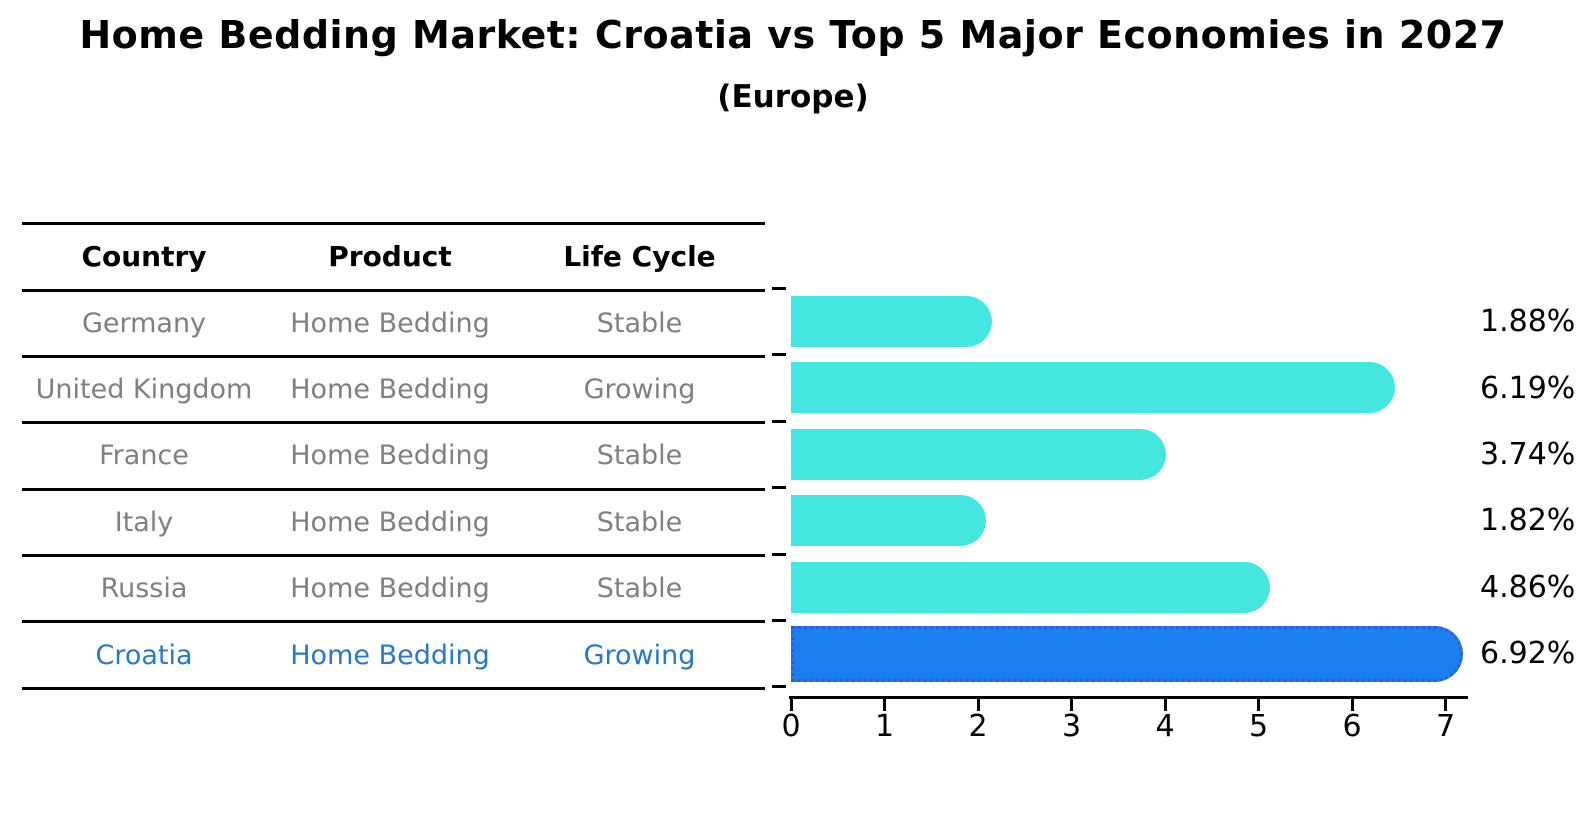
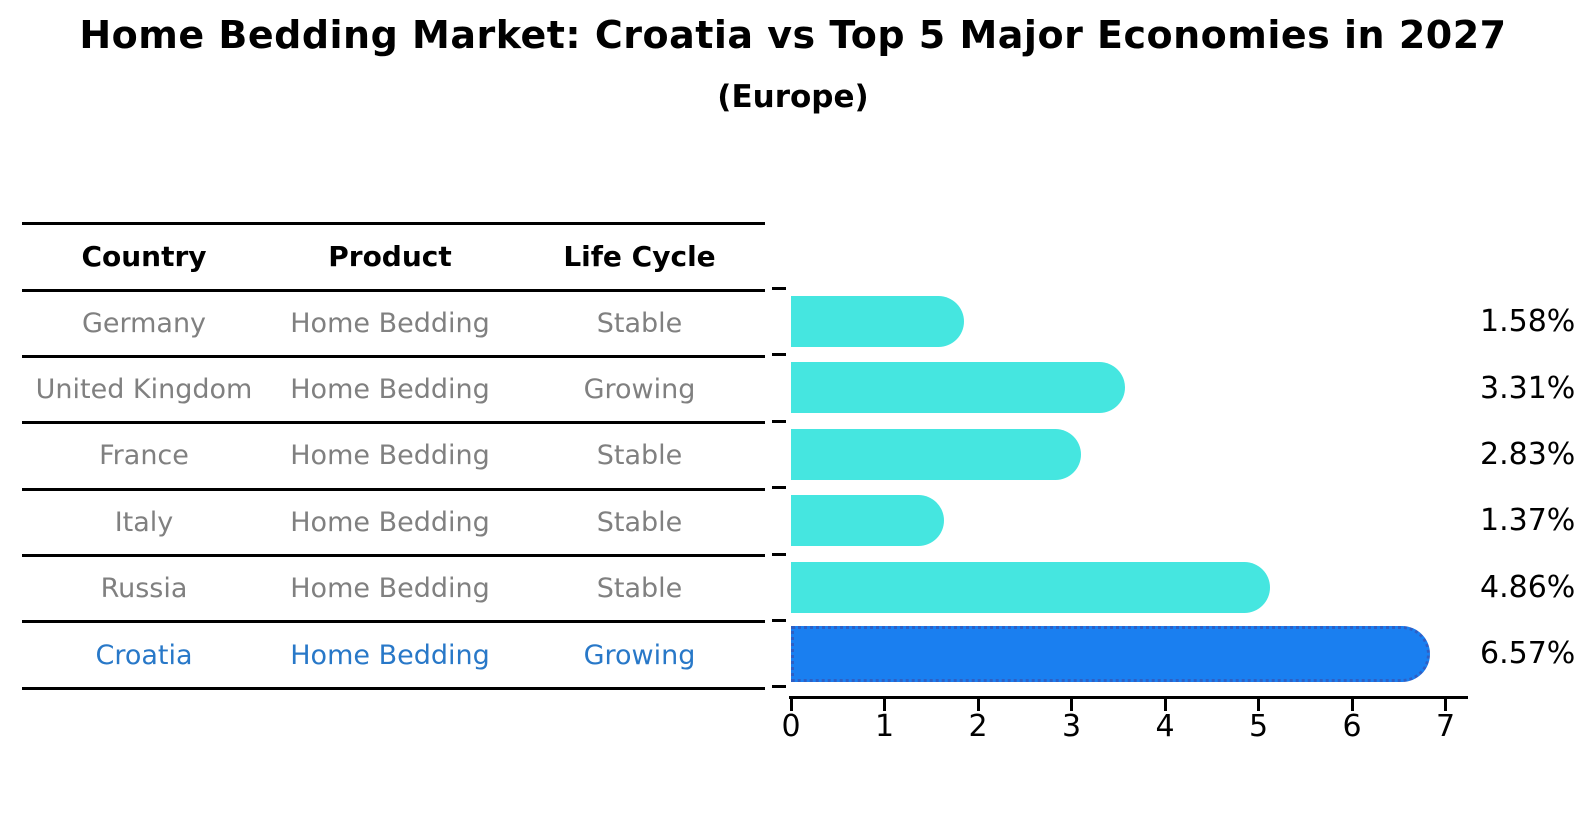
Germany: 1.88% -> 1.58%
United Kingdom: 6.19% -> 3.31%
France: 3.74% -> 2.83%
Italy: 1.82% -> 1.37%
Croatia: 6.92% -> 6.57%
